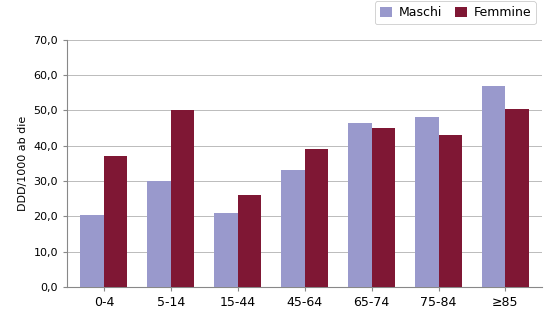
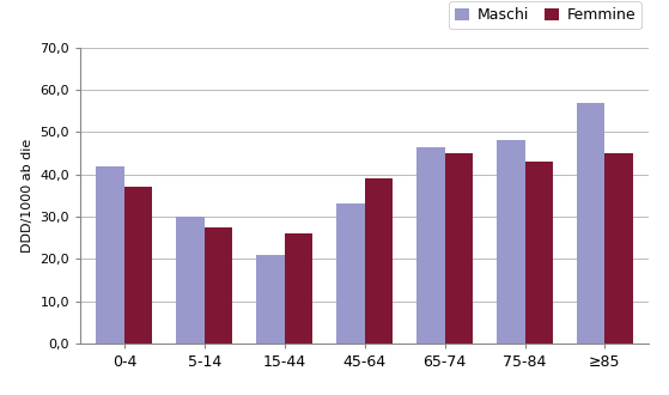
Maschi/0-4: 20,5 -> 42,0
Femmine/5-14: 50,0 -> 27,5
Femmine/≥85: 50,5 -> 45,0
